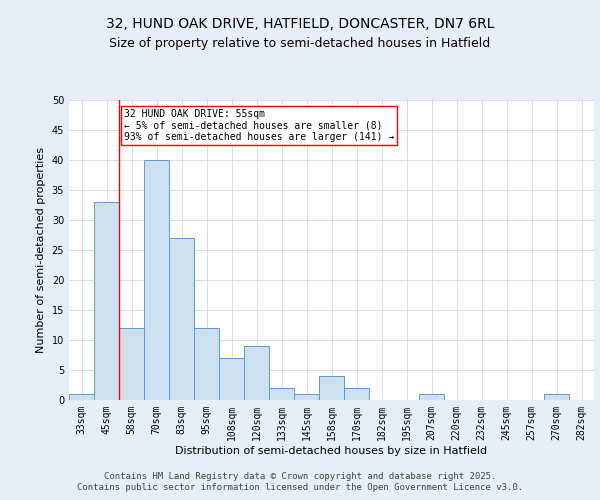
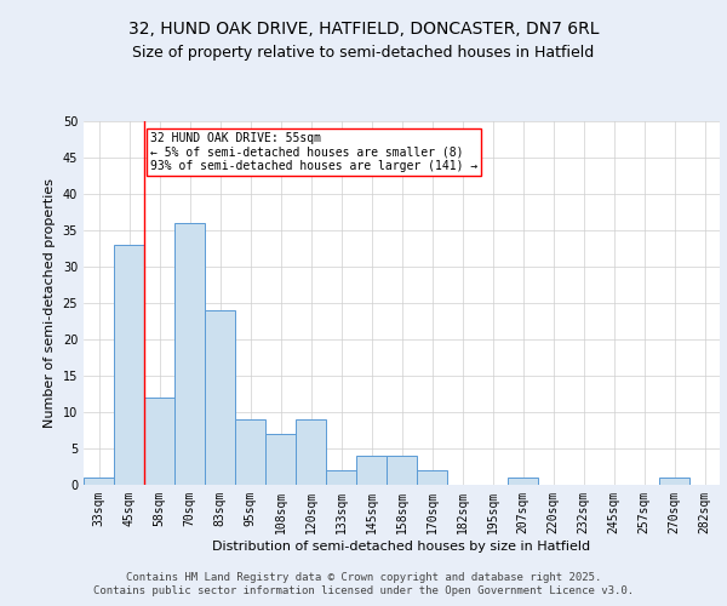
70sqm: 40 -> 36
83sqm: 27 -> 24
95sqm: 12 -> 9
145sqm: 1 -> 4
